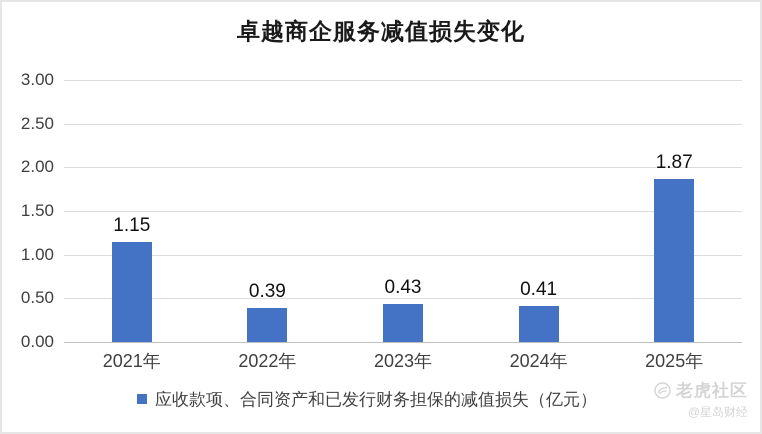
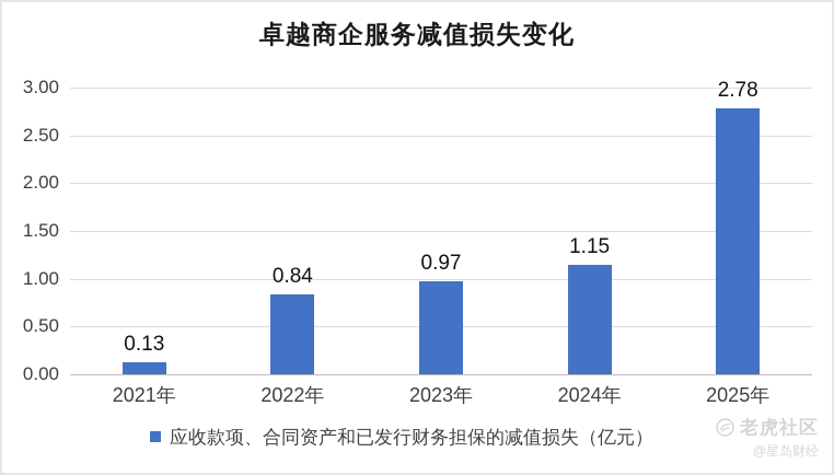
2021年: 1.15 -> 0.13
2022年: 0.39 -> 0.84
2023年: 0.43 -> 0.97
2024年: 0.41 -> 1.15
2025年: 1.87 -> 2.78
